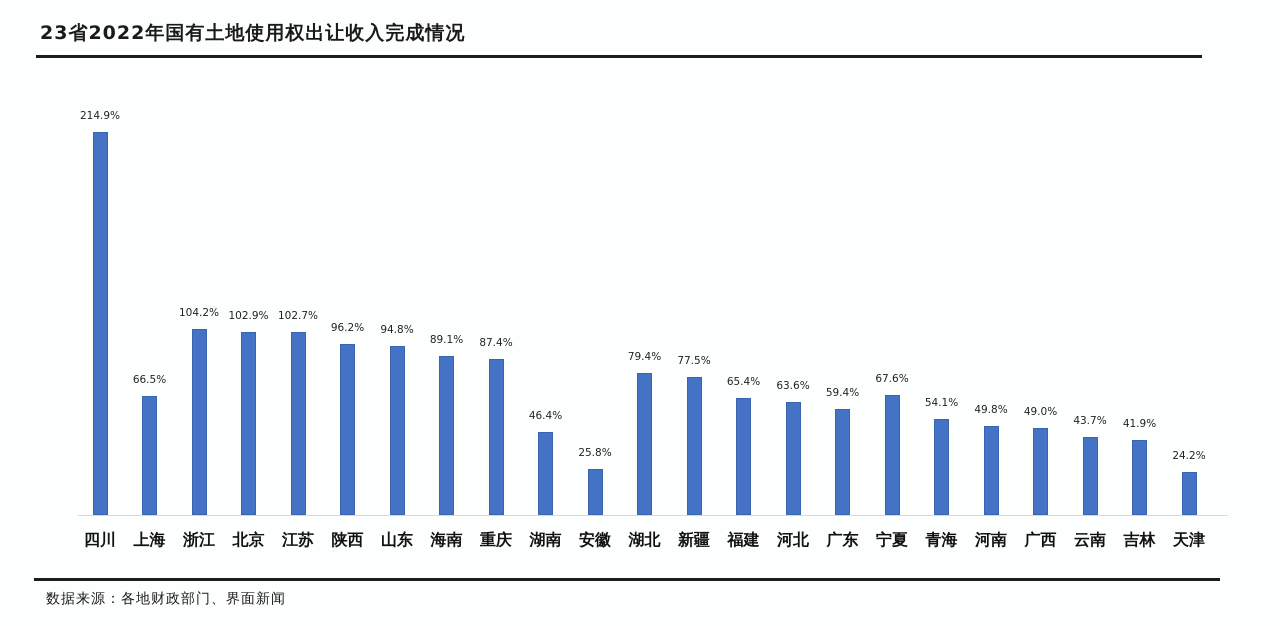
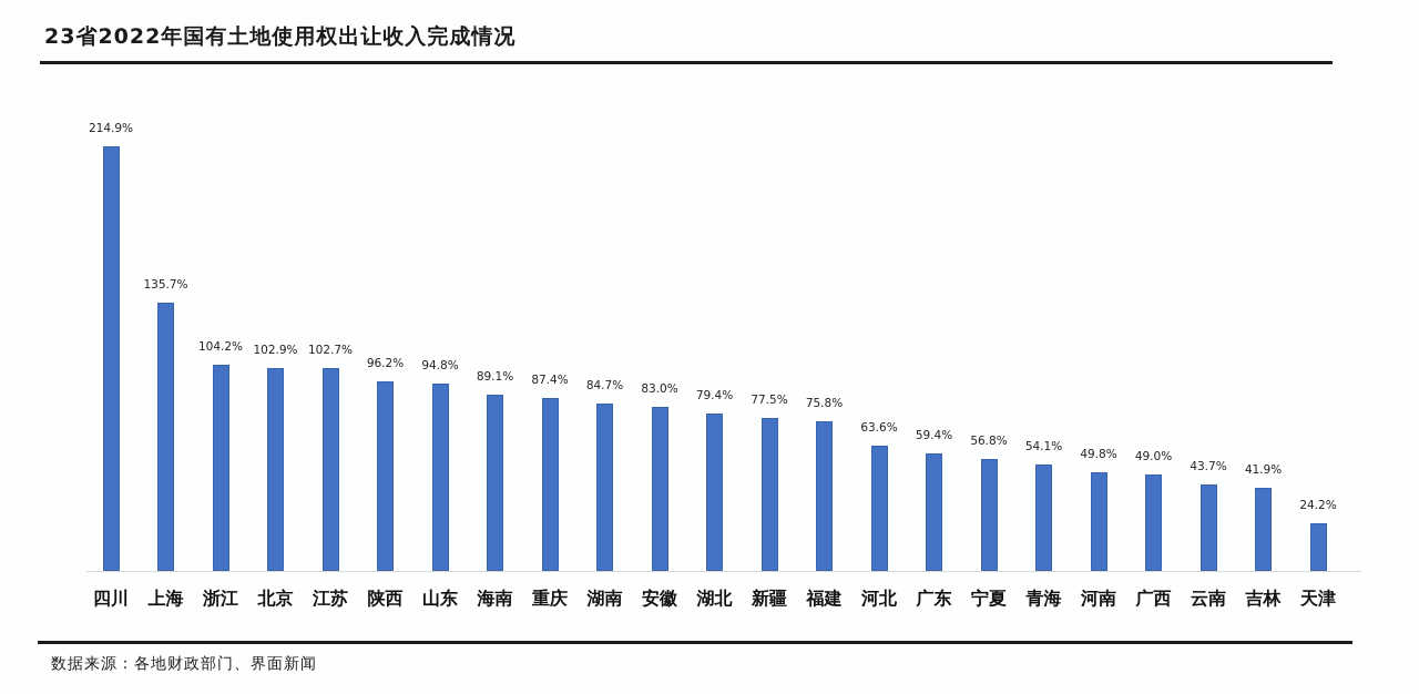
上海: 66.5% -> 135.7%
湖南: 46.4% -> 84.7%
安徽: 25.8% -> 83.0%
福建: 65.4% -> 75.8%
宁夏: 67.6% -> 56.8%
